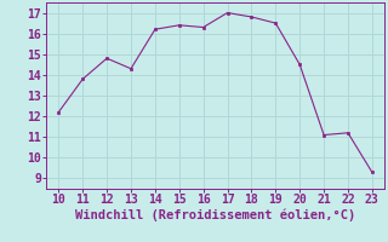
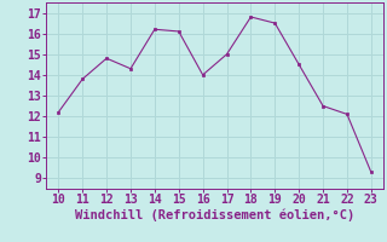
15: 16.4 -> 16.1
16: 16.3 -> 14.0
17: 17.0 -> 15.0
21: 11.1 -> 12.5
22: 11.2 -> 12.1
